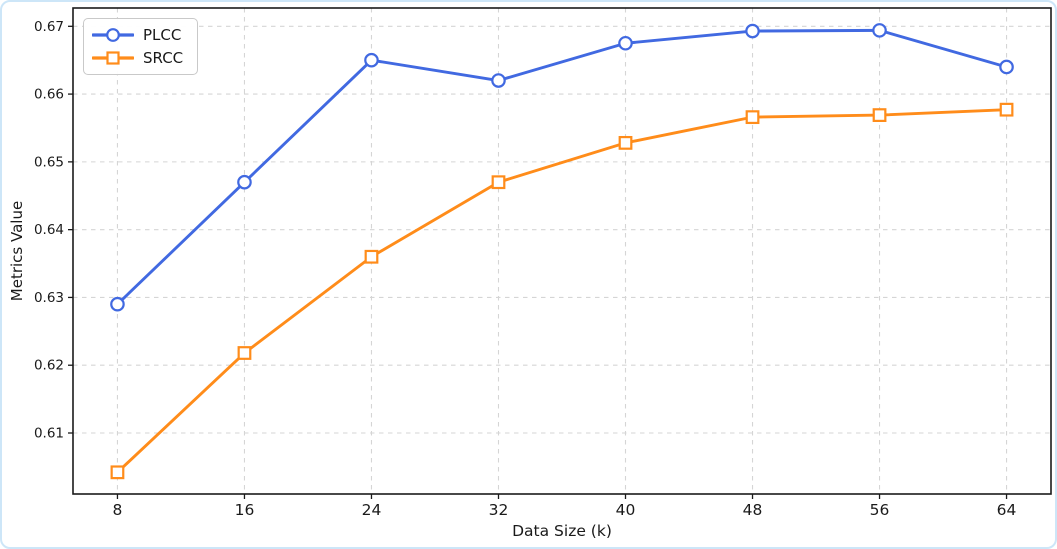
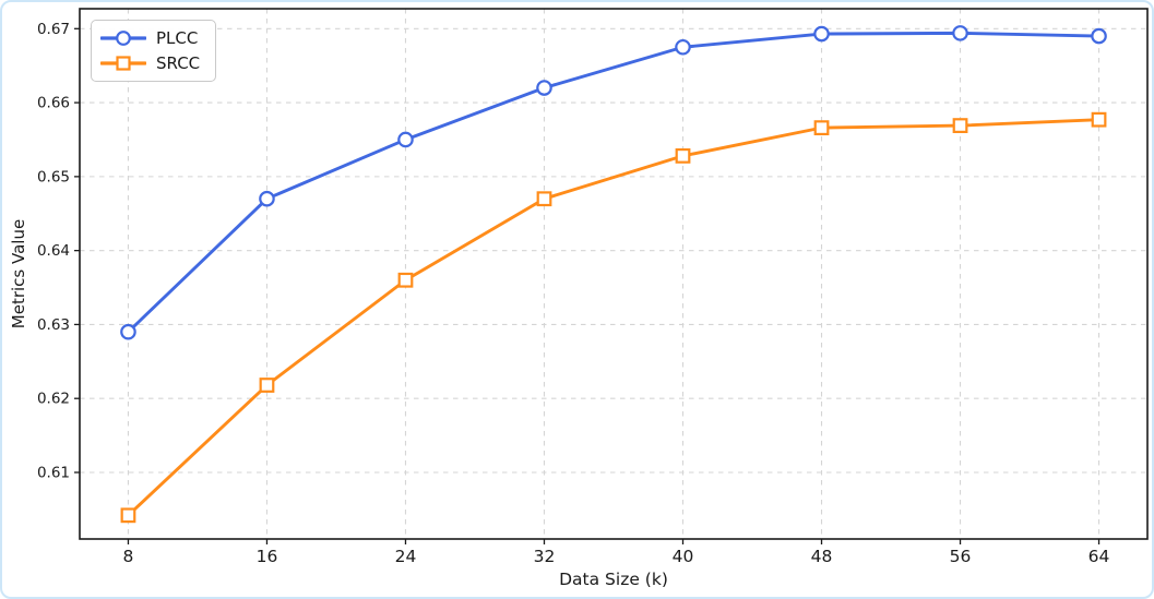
PLCC/24: 0.665 -> 0.655
PLCC/64: 0.664 -> 0.669
